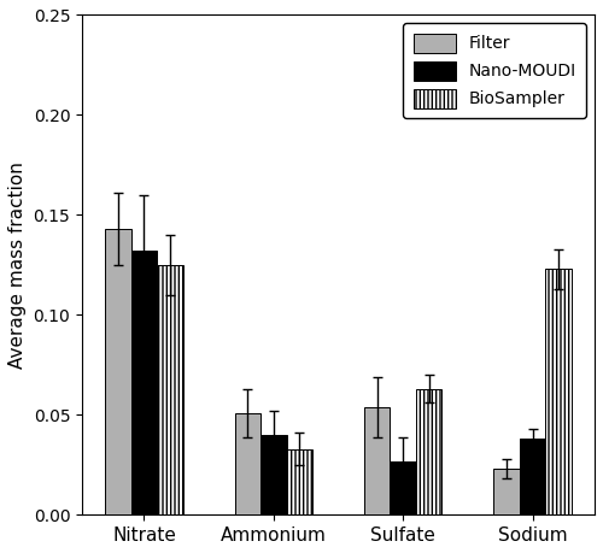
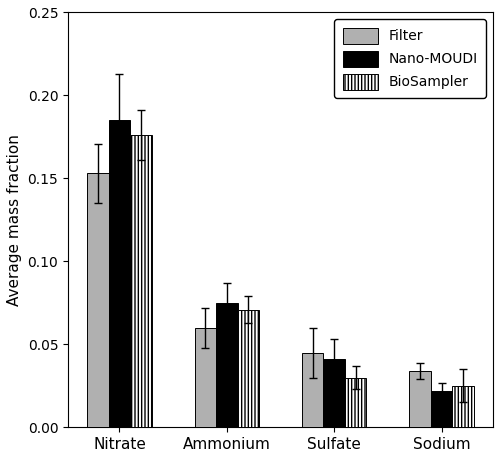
Filter/Nitrate: 0.143 -> 0.153
Nano-MOUDI/Nitrate: 0.132 -> 0.185
BioSampler/Nitrate: 0.125 -> 0.176
Filter/Ammonium: 0.051 -> 0.060
Nano-MOUDI/Ammonium: 0.040 -> 0.075
BioSampler/Ammonium: 0.033 -> 0.071
Filter/Sulfate: 0.054 -> 0.045
Nano-MOUDI/Sulfate: 0.027 -> 0.041
BioSampler/Sulfate: 0.063 -> 0.030
Filter/Sodium: 0.023 -> 0.034
Nano-MOUDI/Sodium: 0.038 -> 0.022
BioSampler/Sodium: 0.123 -> 0.025
